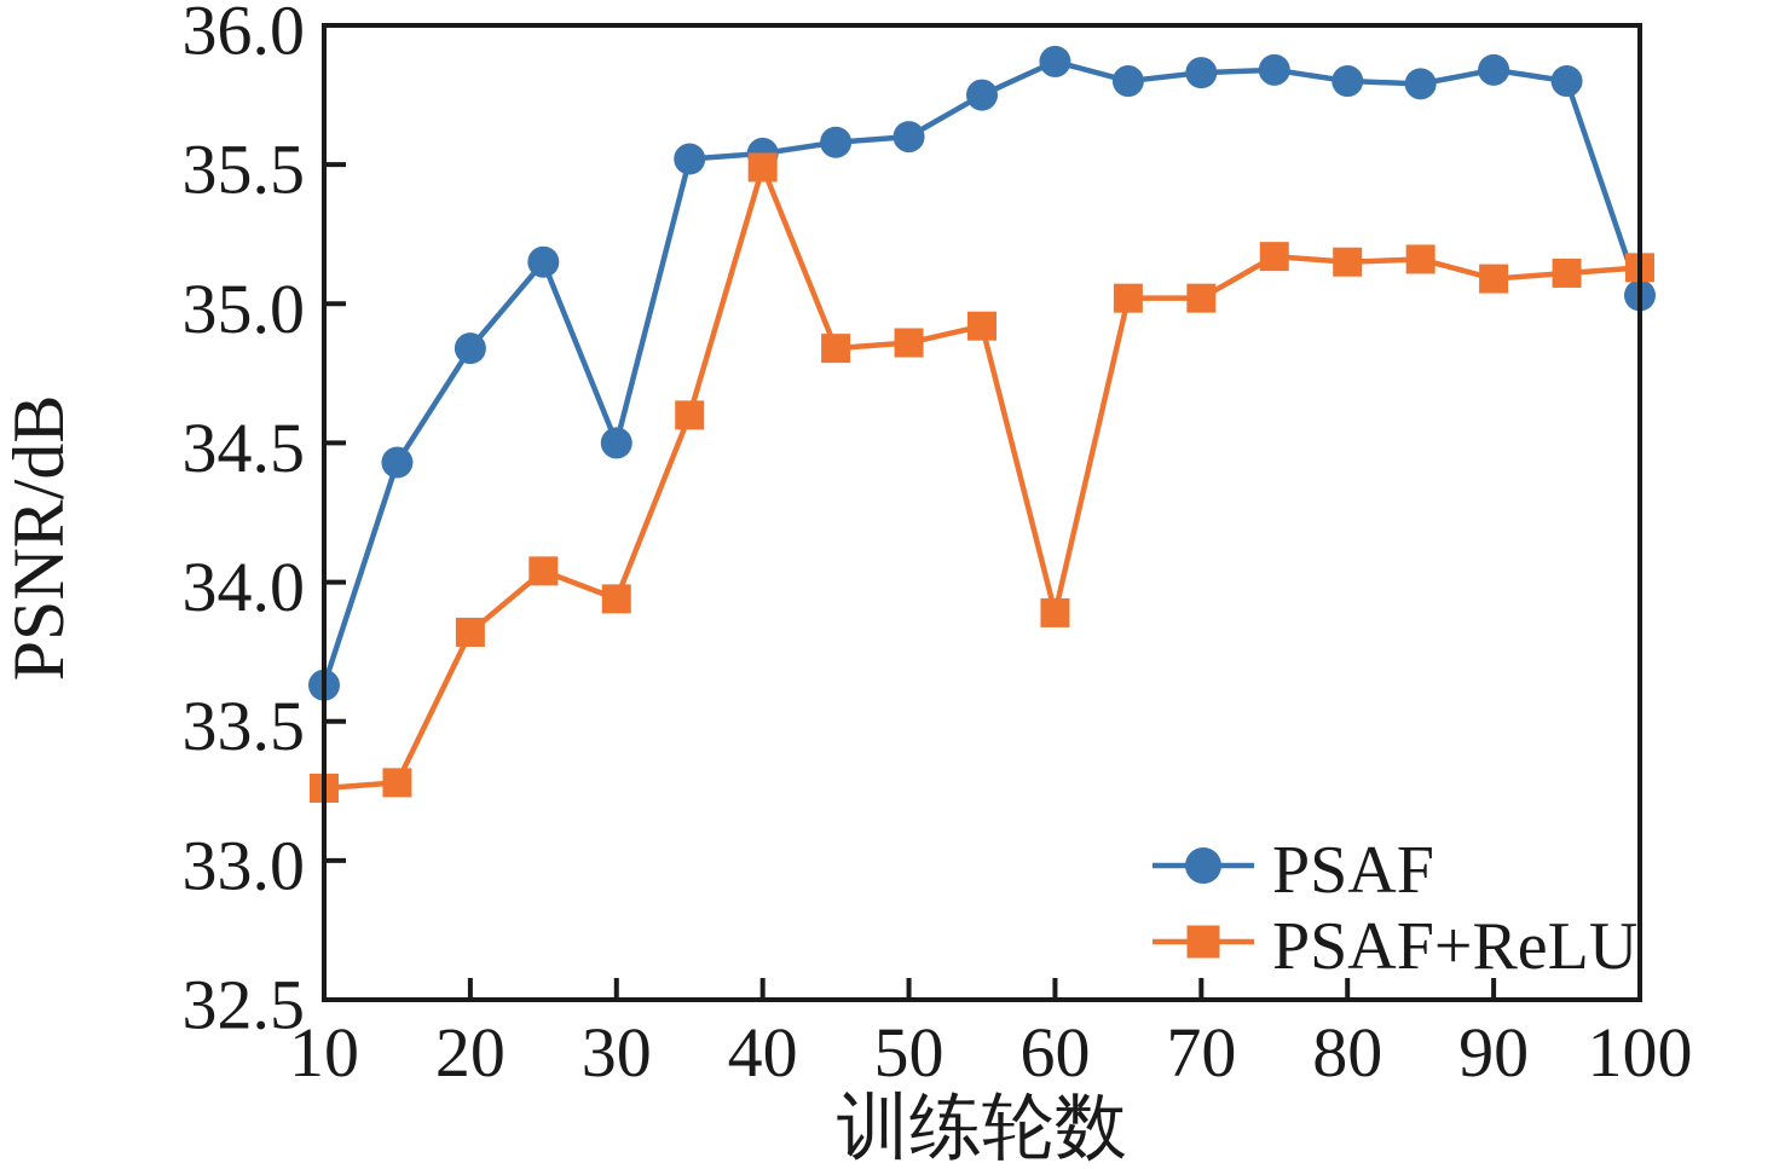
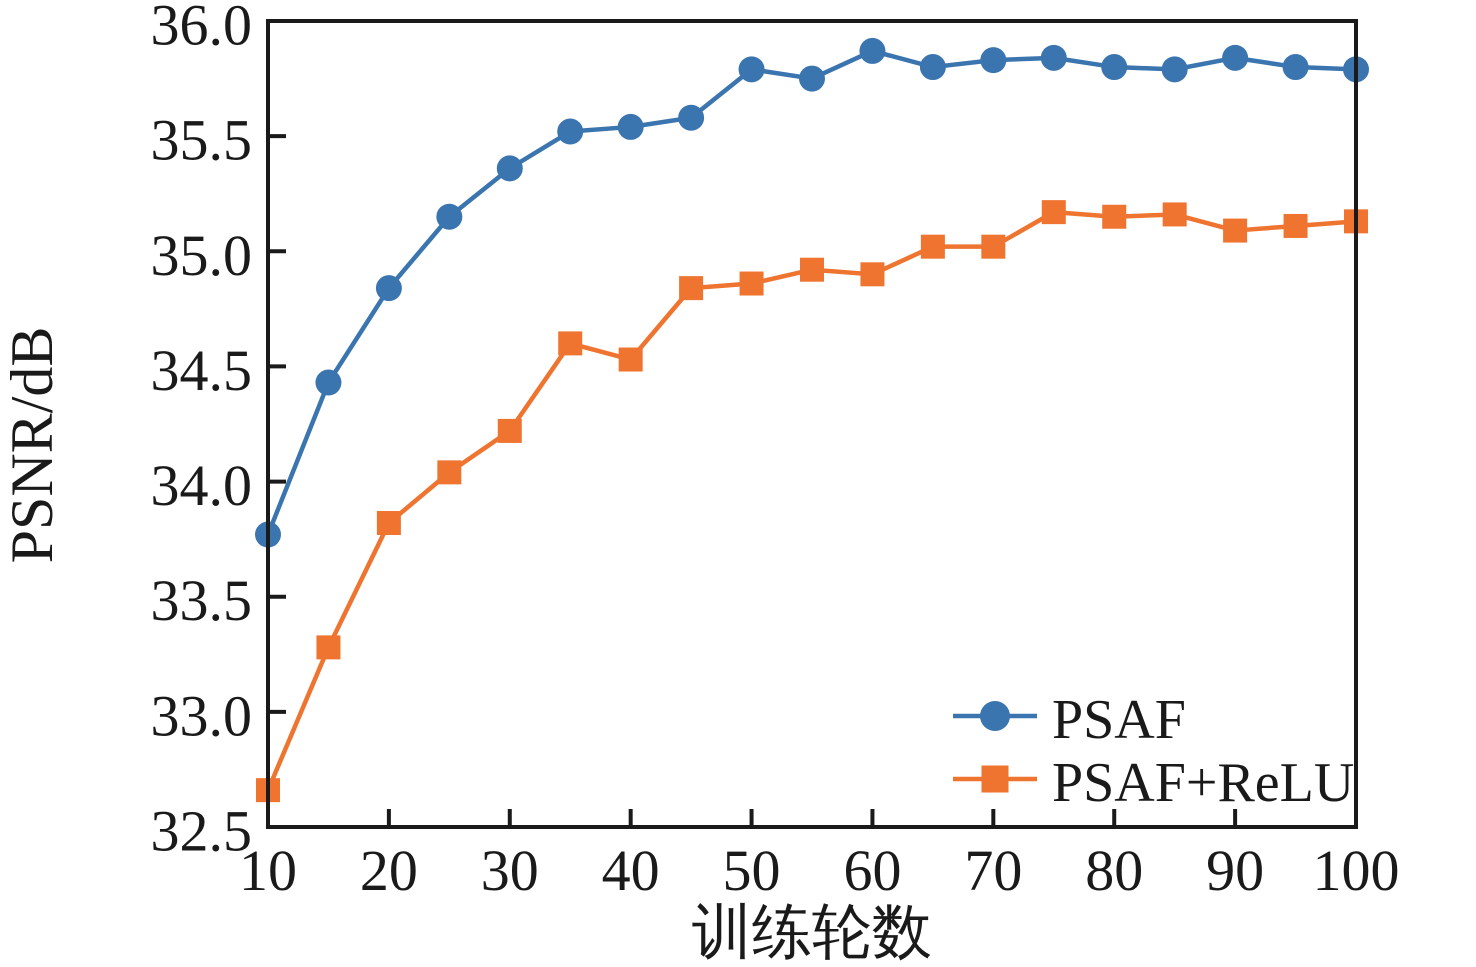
PSAF/10: 33.63 -> 33.77
PSAF+ReLU/10: 33.26 -> 32.66
PSAF/30: 34.50 -> 35.36
PSAF+ReLU/30: 33.94 -> 34.22
PSAF+ReLU/40: 35.49 -> 34.53
PSAF/50: 35.60 -> 35.79
PSAF+ReLU/60: 33.89 -> 34.90
PSAF/100: 35.03 -> 35.79
